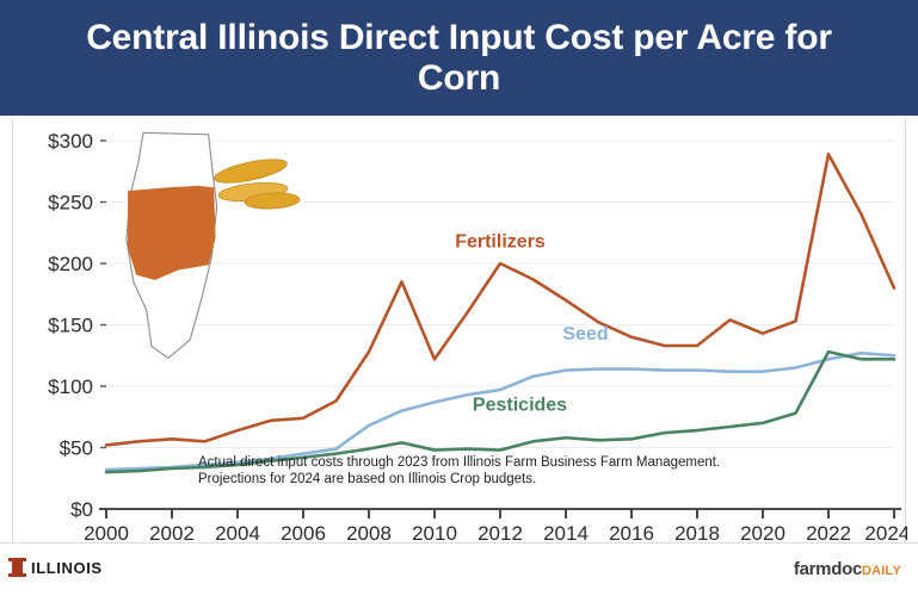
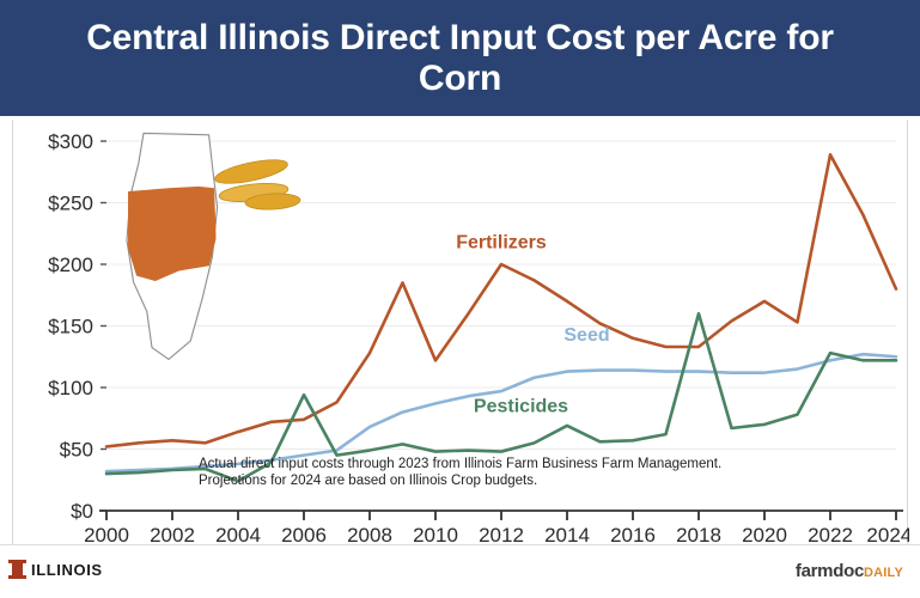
Pesticides/2004: $36 -> $24
Pesticides/2006: $42 -> $94
Pesticides/2014: $58 -> $69
Pesticides/2018: $64 -> $160
Fertilizers/2020: $143 -> $170
